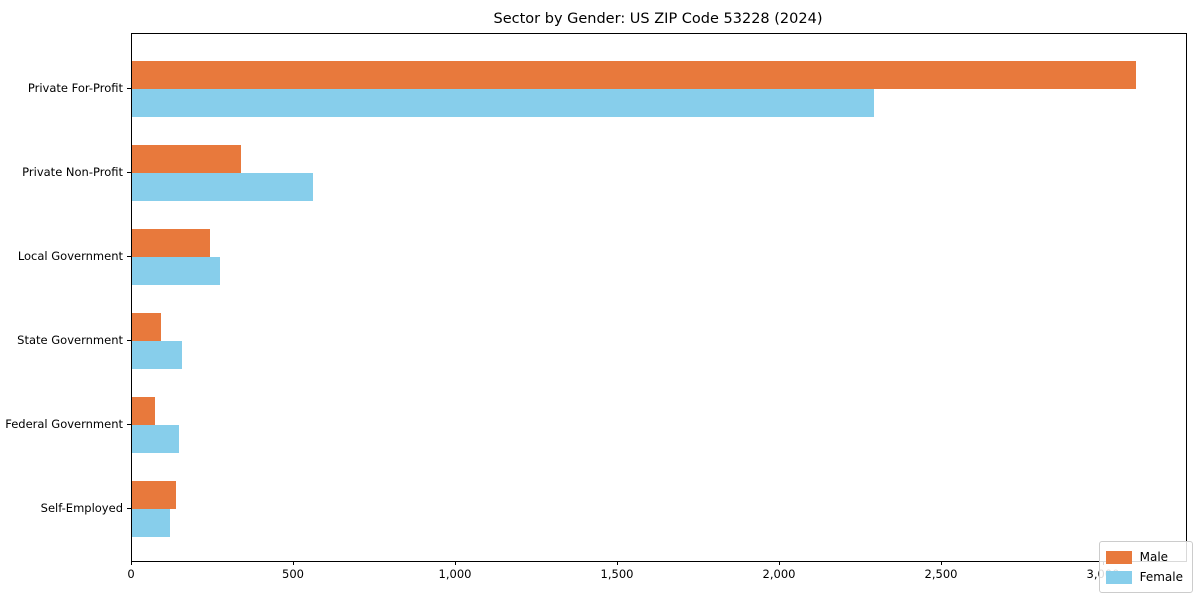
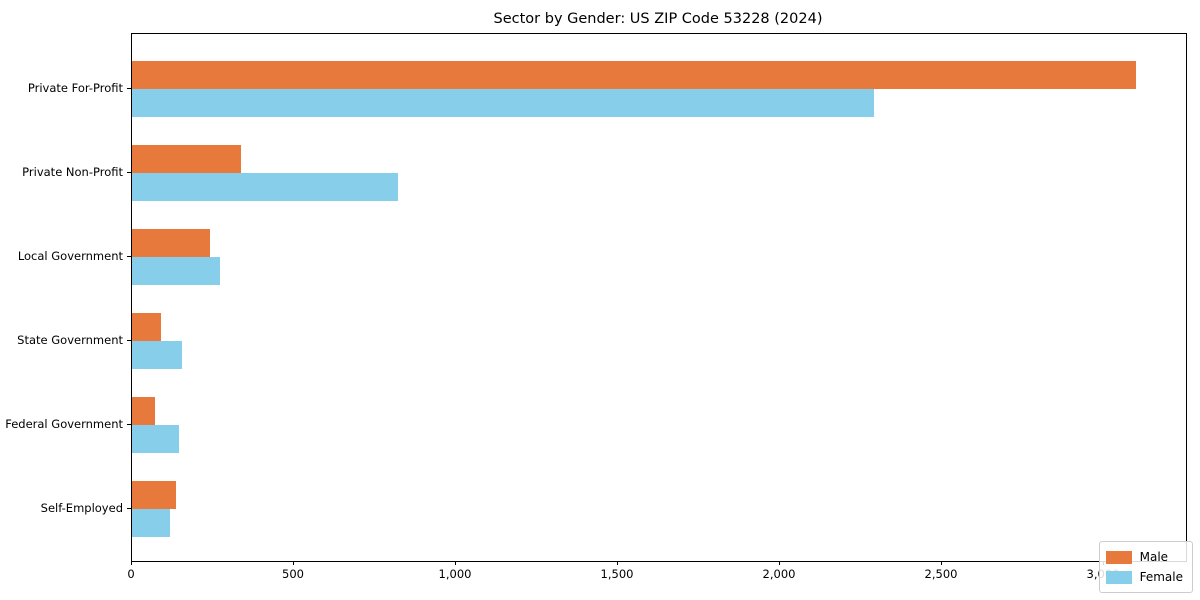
Female/Private Non-Profit: 560 -> 820
